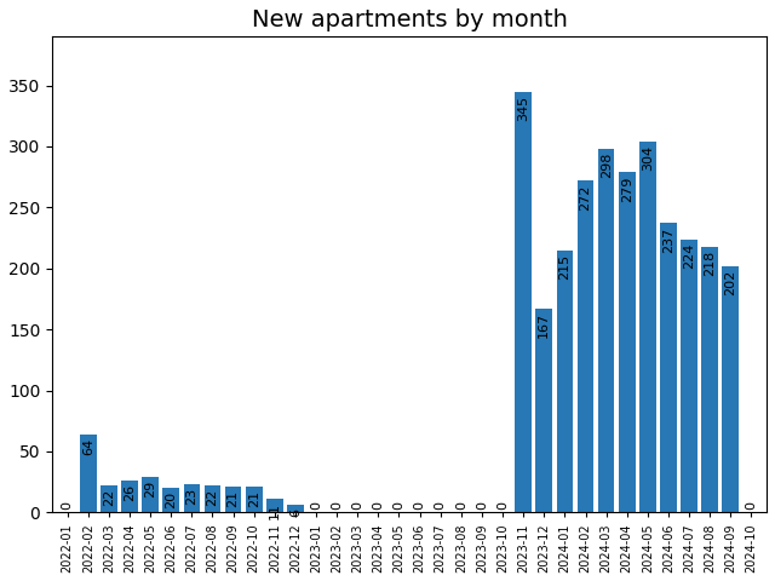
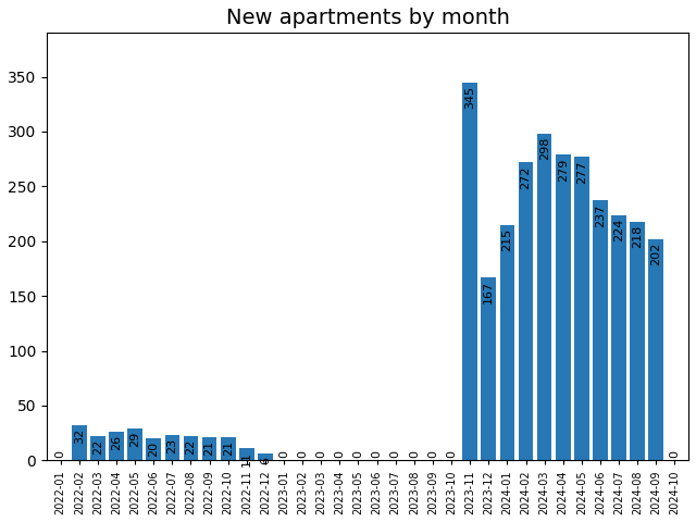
2022-02: 64 -> 32
2024-05: 304 -> 277
